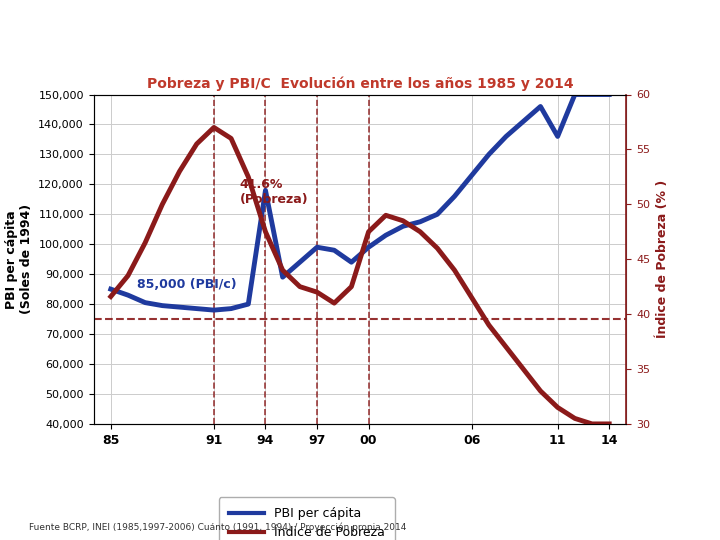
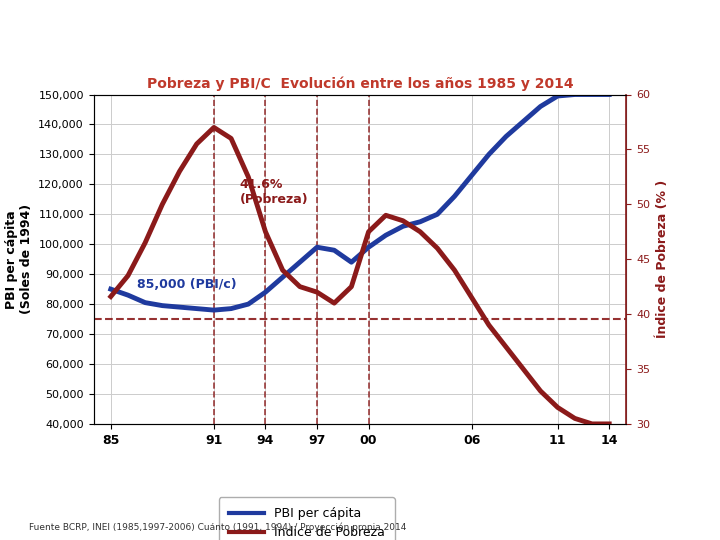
PBI per cápita/94: 118,000 -> 84,000
PBI per cápita/11: 136,000 -> 149,500
